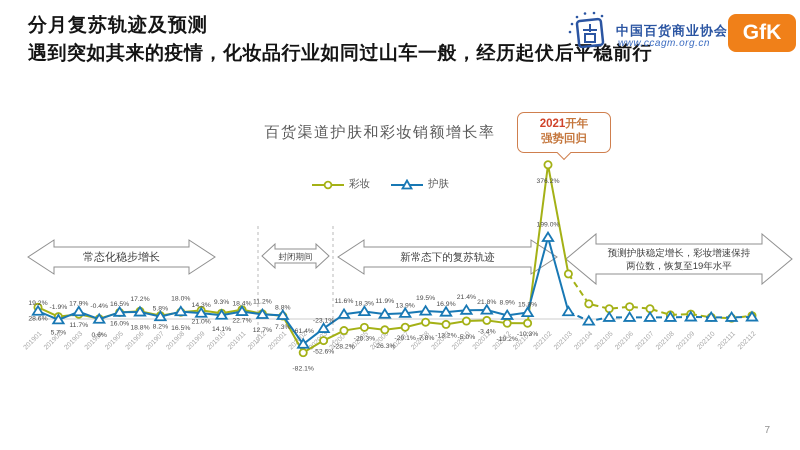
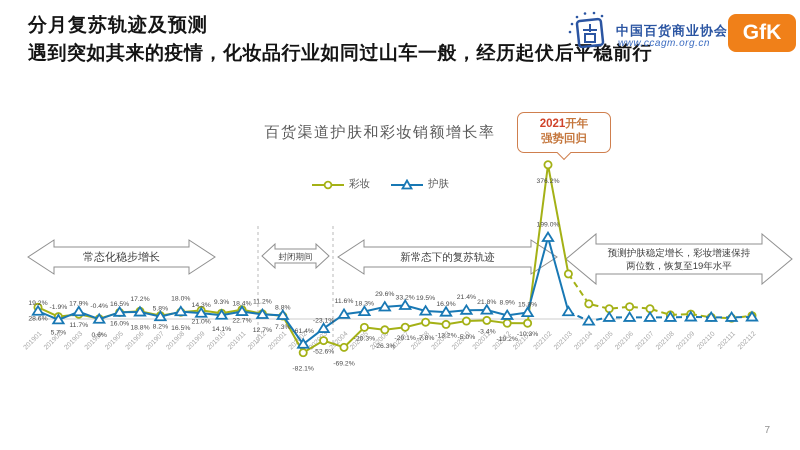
彩妆/202004: -28.2% -> -69.2%
护肤/202006: 11.9% -> 29.6%
护肤/202007: 13.9% -> 33.2%
